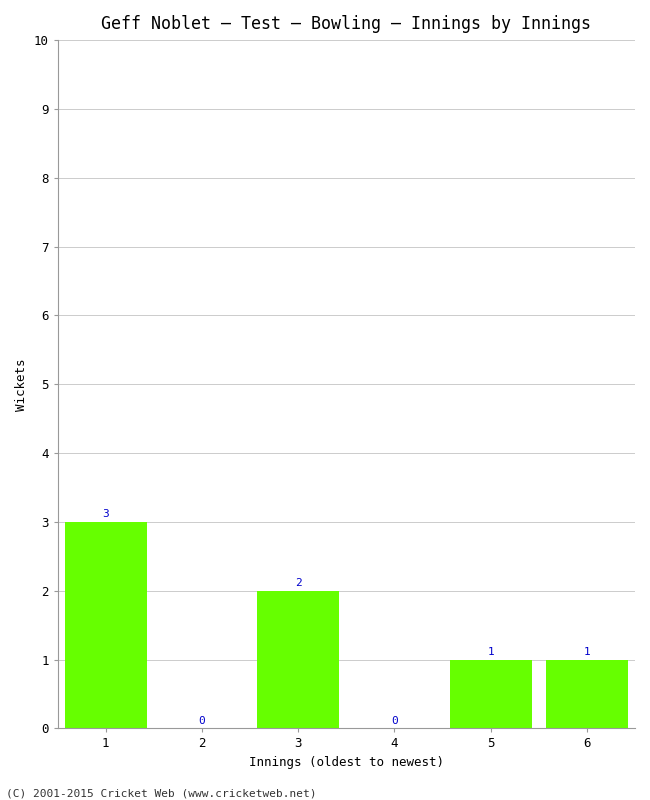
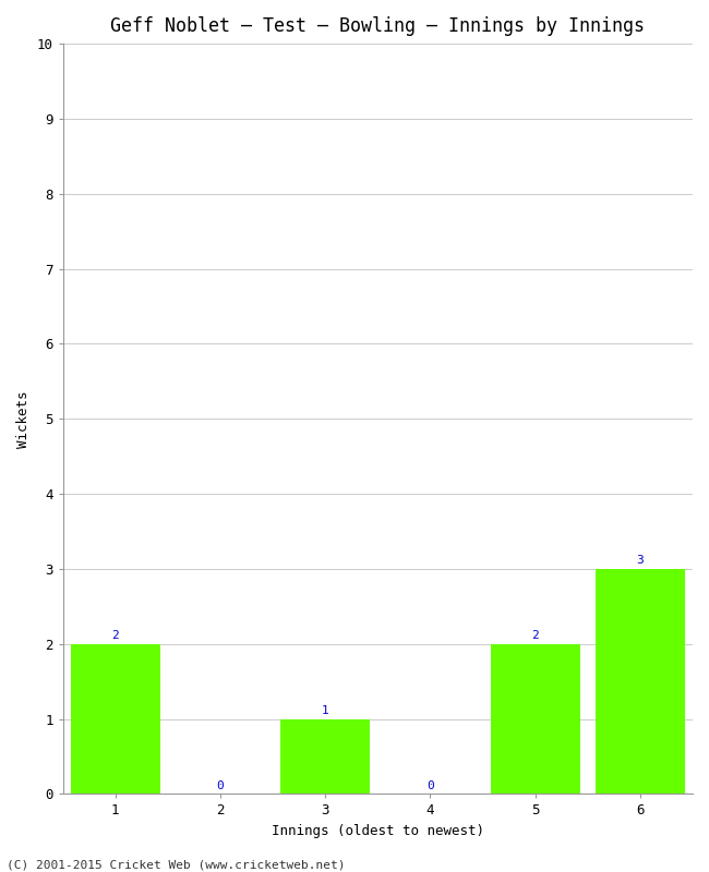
1: 3 -> 2
3: 2 -> 1
5: 1 -> 2
6: 1 -> 3
